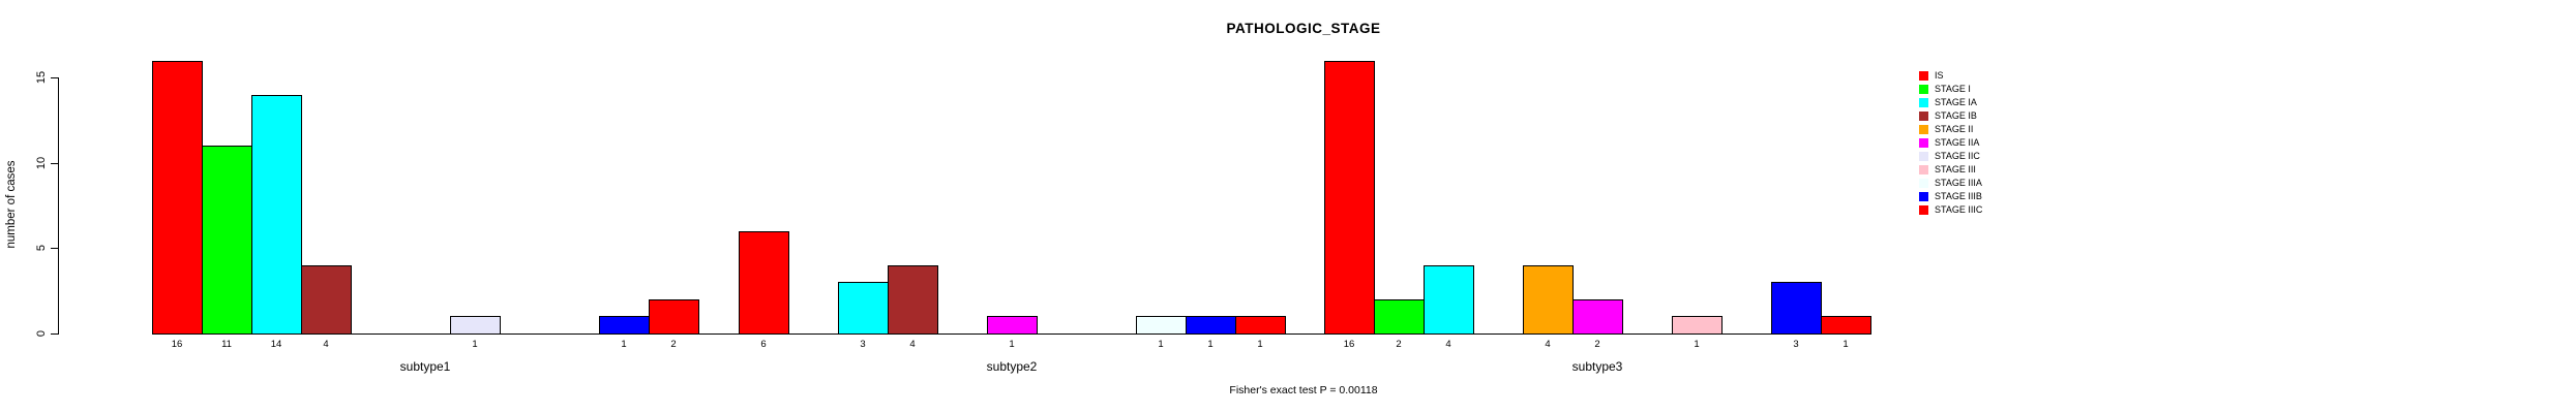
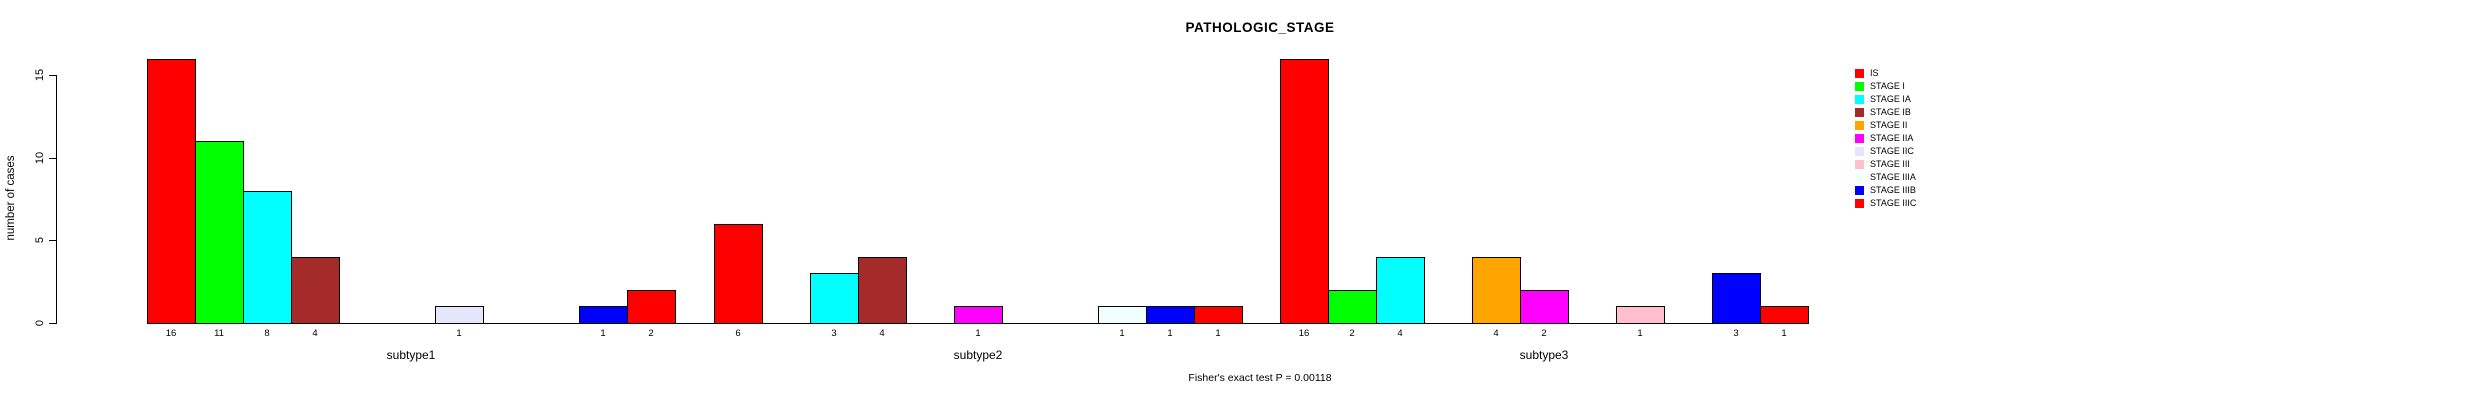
STAGE IA/subtype1: 14 -> 8
